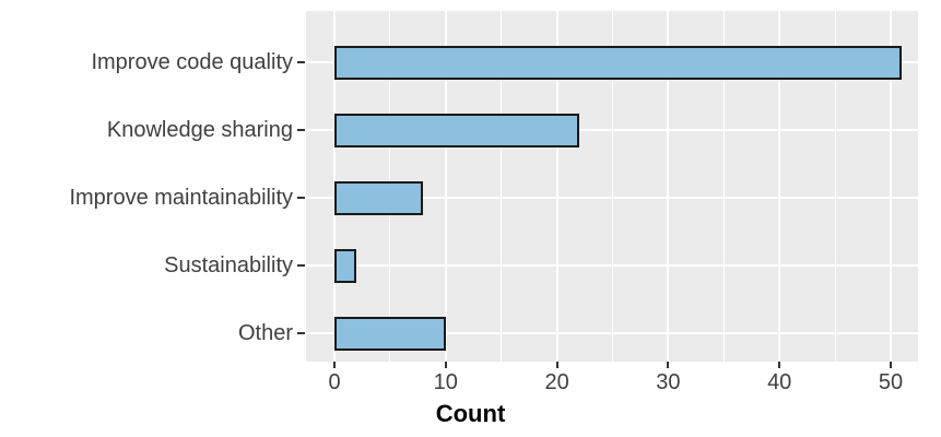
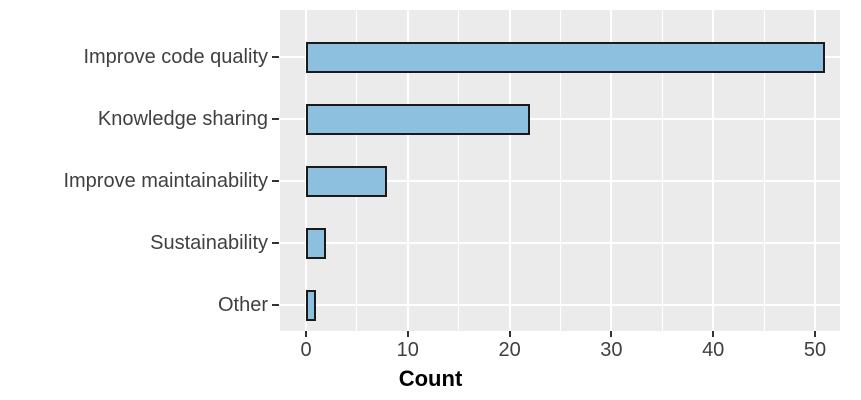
Other: 10 -> 1
